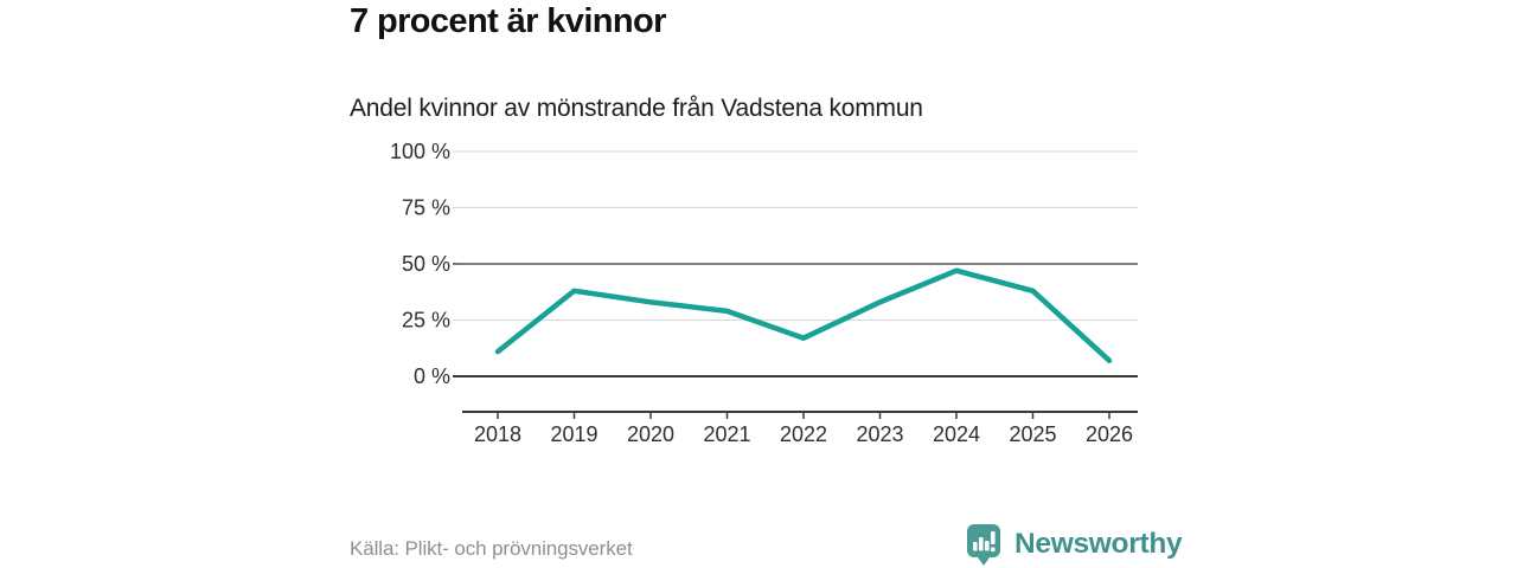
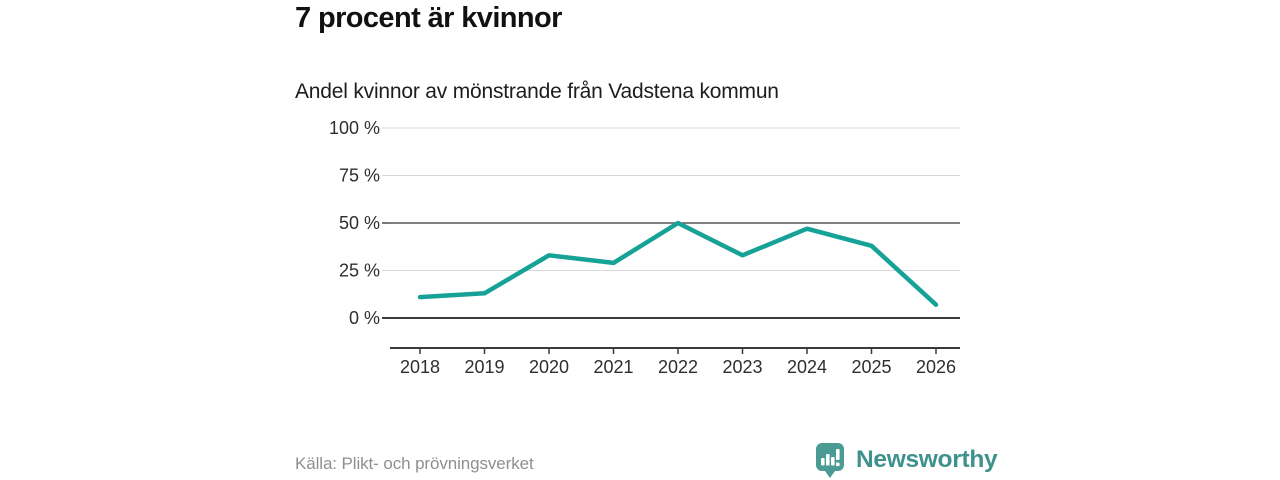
2019: 38% -> 13%
2022: 17% -> 50%
